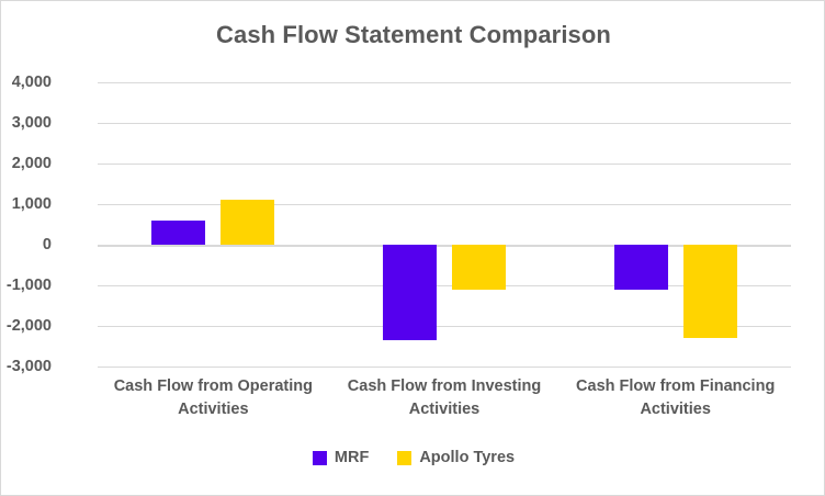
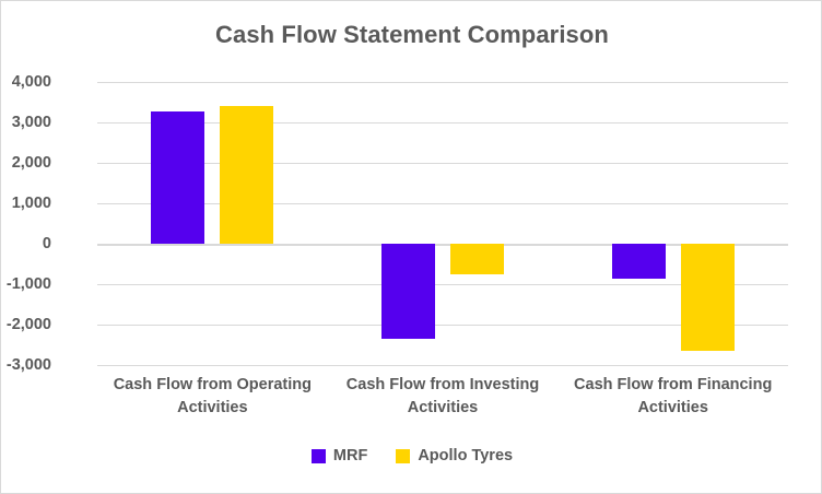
MRF/Cash Flow from Operating Activities: 600 -> 3300
Apollo Tyres/Cash Flow from Operating Activities: 1100 -> 3400
Apollo Tyres/Cash Flow from Investing Activities: -1100 -> -800
MRF/Cash Flow from Financing Activities: -1100 -> -900
Apollo Tyres/Cash Flow from Financing Activities: -2300 -> -2600
